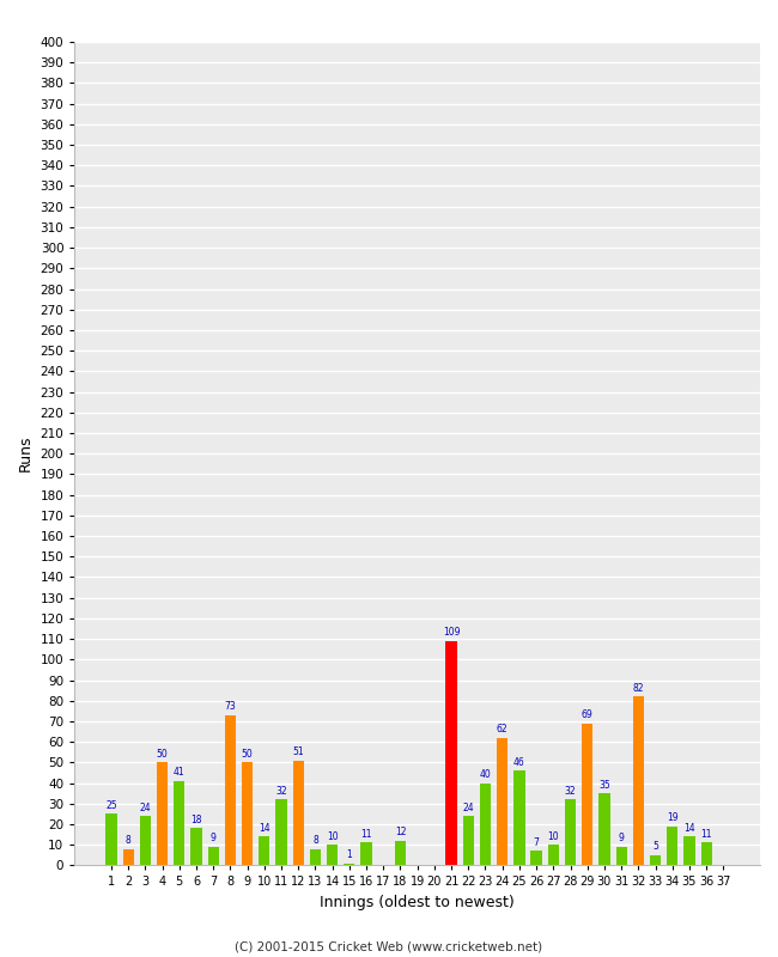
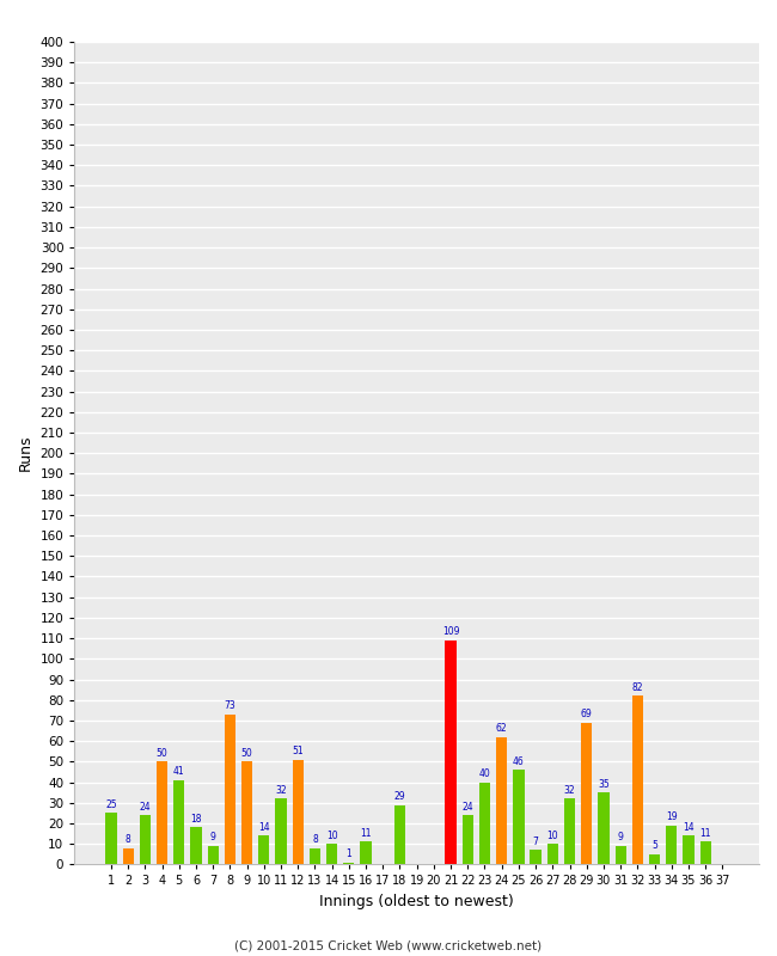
18: 12 -> 29
